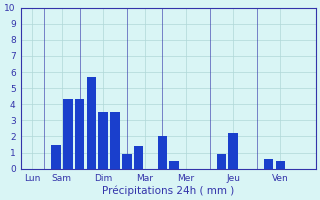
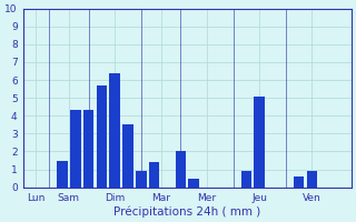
Dim: 3.5 -> 6.4
Jeu: 2.2 -> 5.1
Ven: 0.5 -> 0.9
